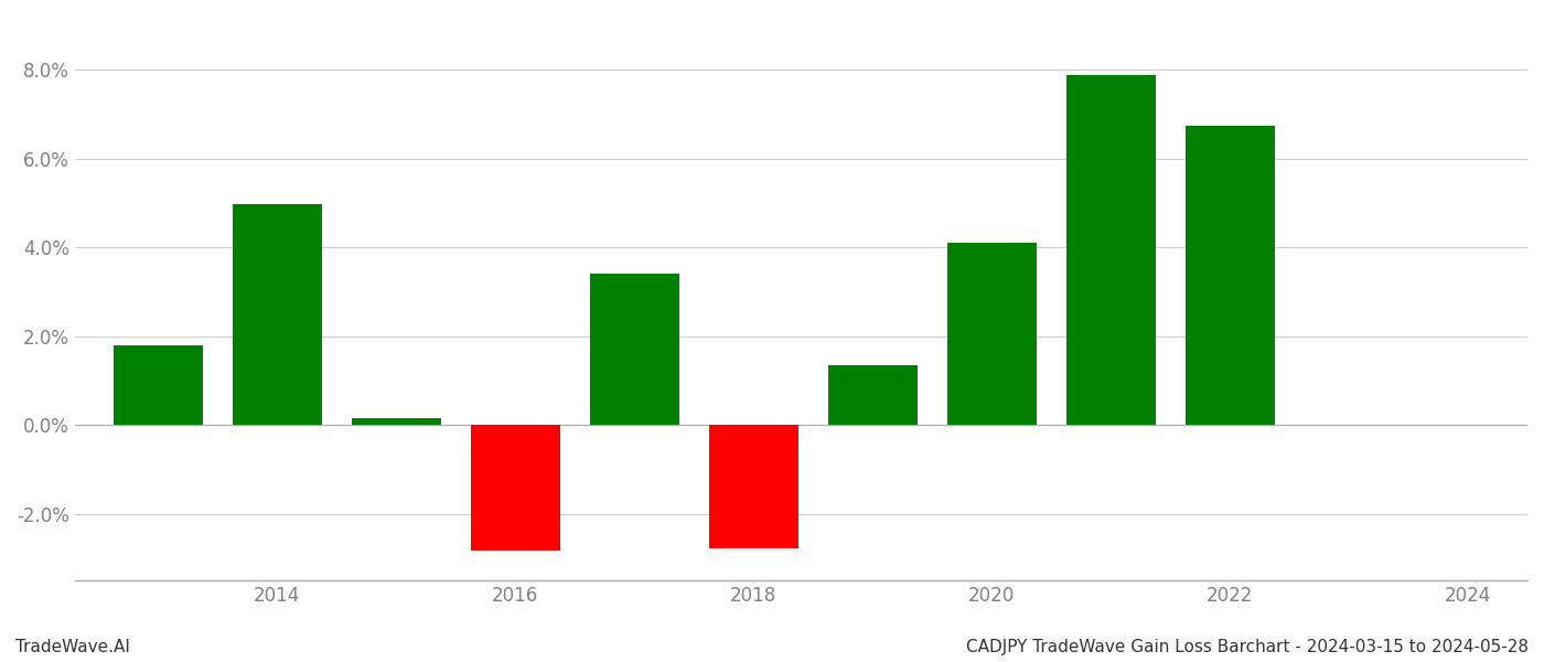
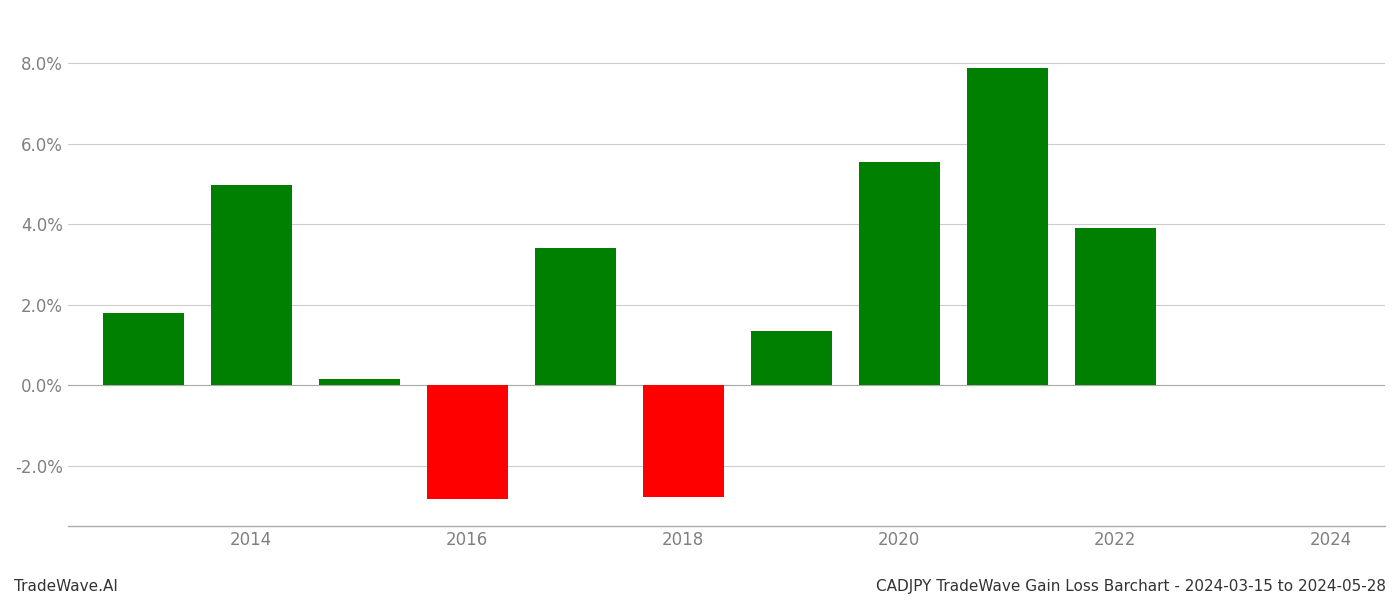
2020: 4.10% -> 5.55%
2022: 6.73% -> 3.90%
